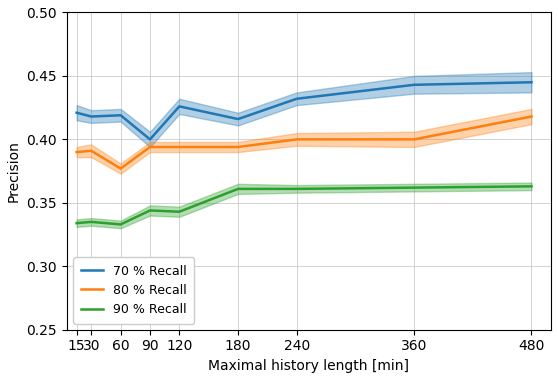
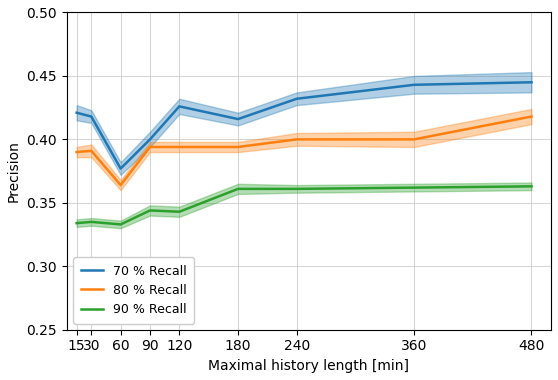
70 % Recall/60: 0.419 -> 0.377
80 % Recall/60: 0.377 -> 0.364
